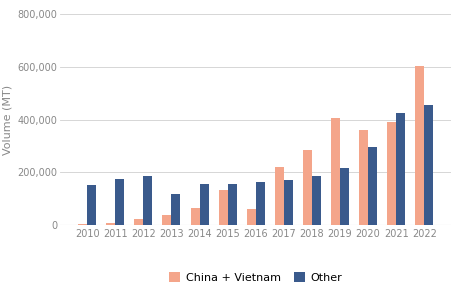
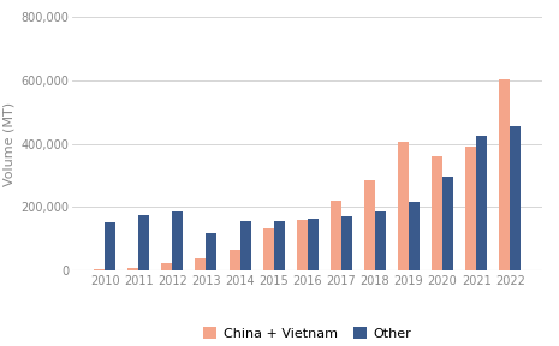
China + Vietnam/2016: 60,000 -> 160,000
